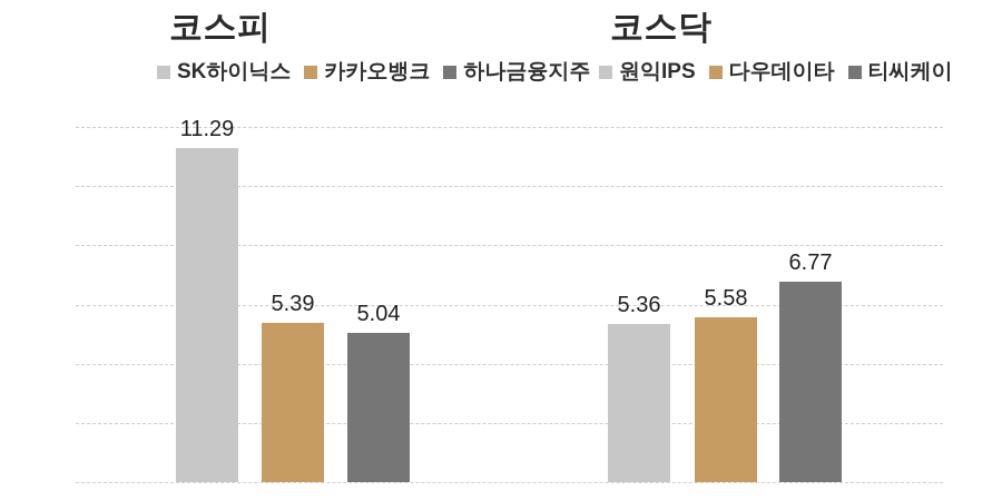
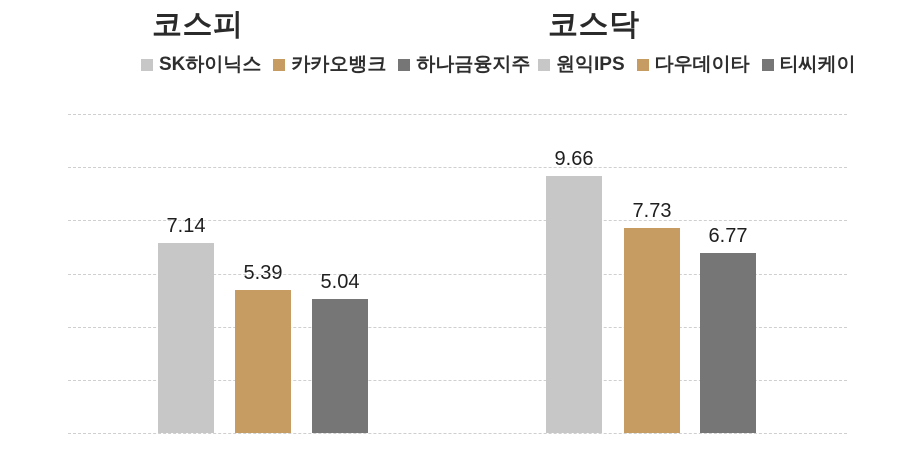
코스피/SK하이닉스: 11.29 -> 7.14
코스닥/원익IPS: 5.36 -> 9.66
코스닥/다우데이타: 5.58 -> 7.73
